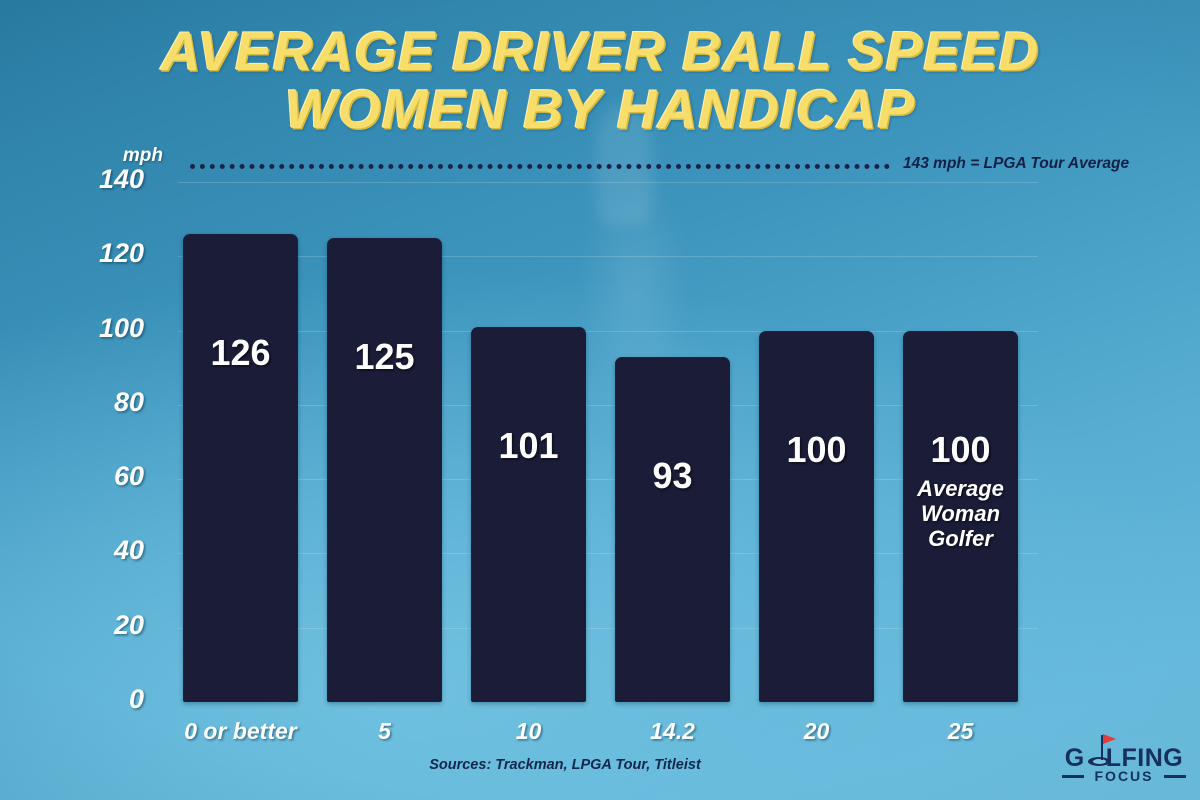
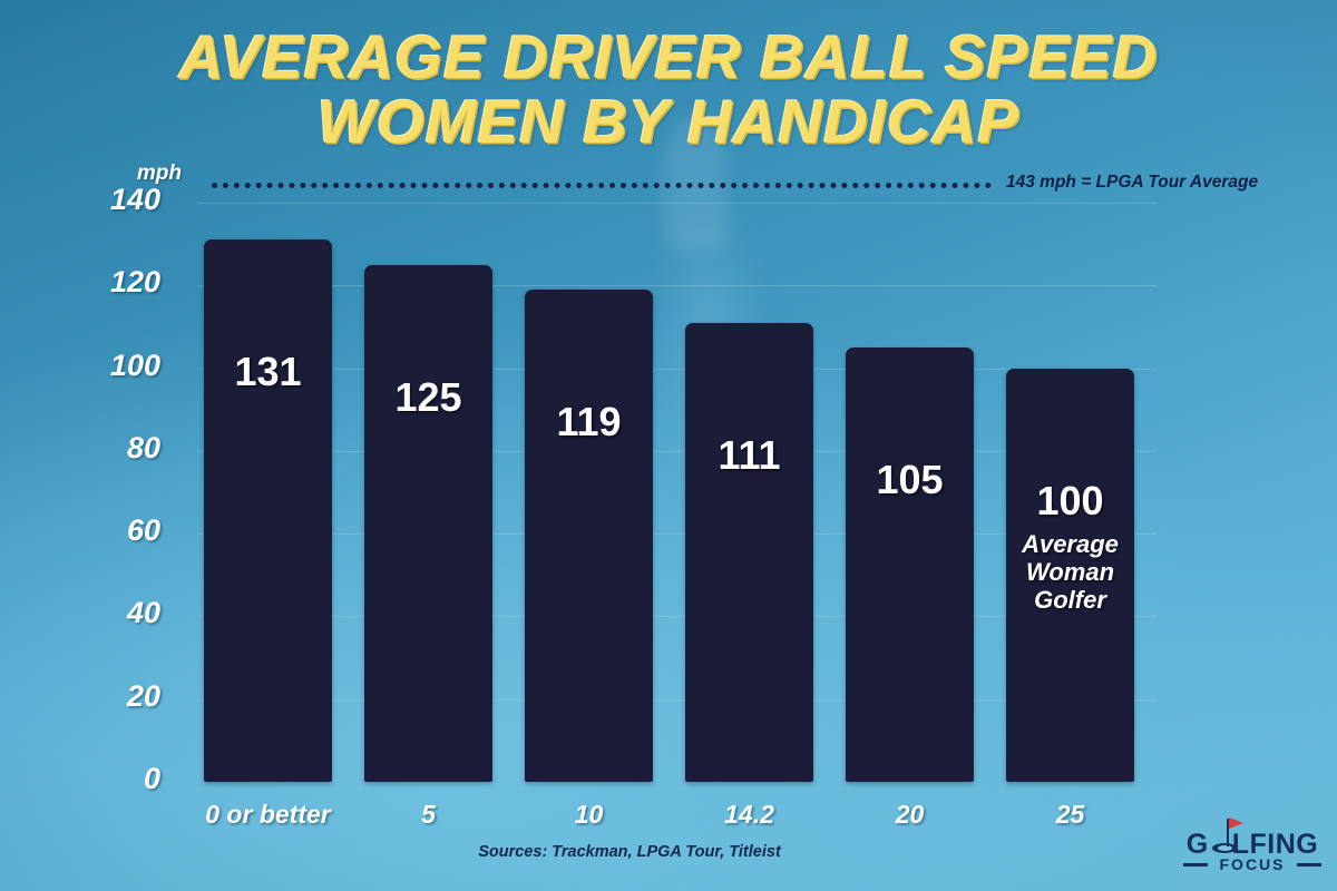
0 or better: 126 -> 131
10: 101 -> 119
14.2: 93 -> 111
20: 100 -> 105
